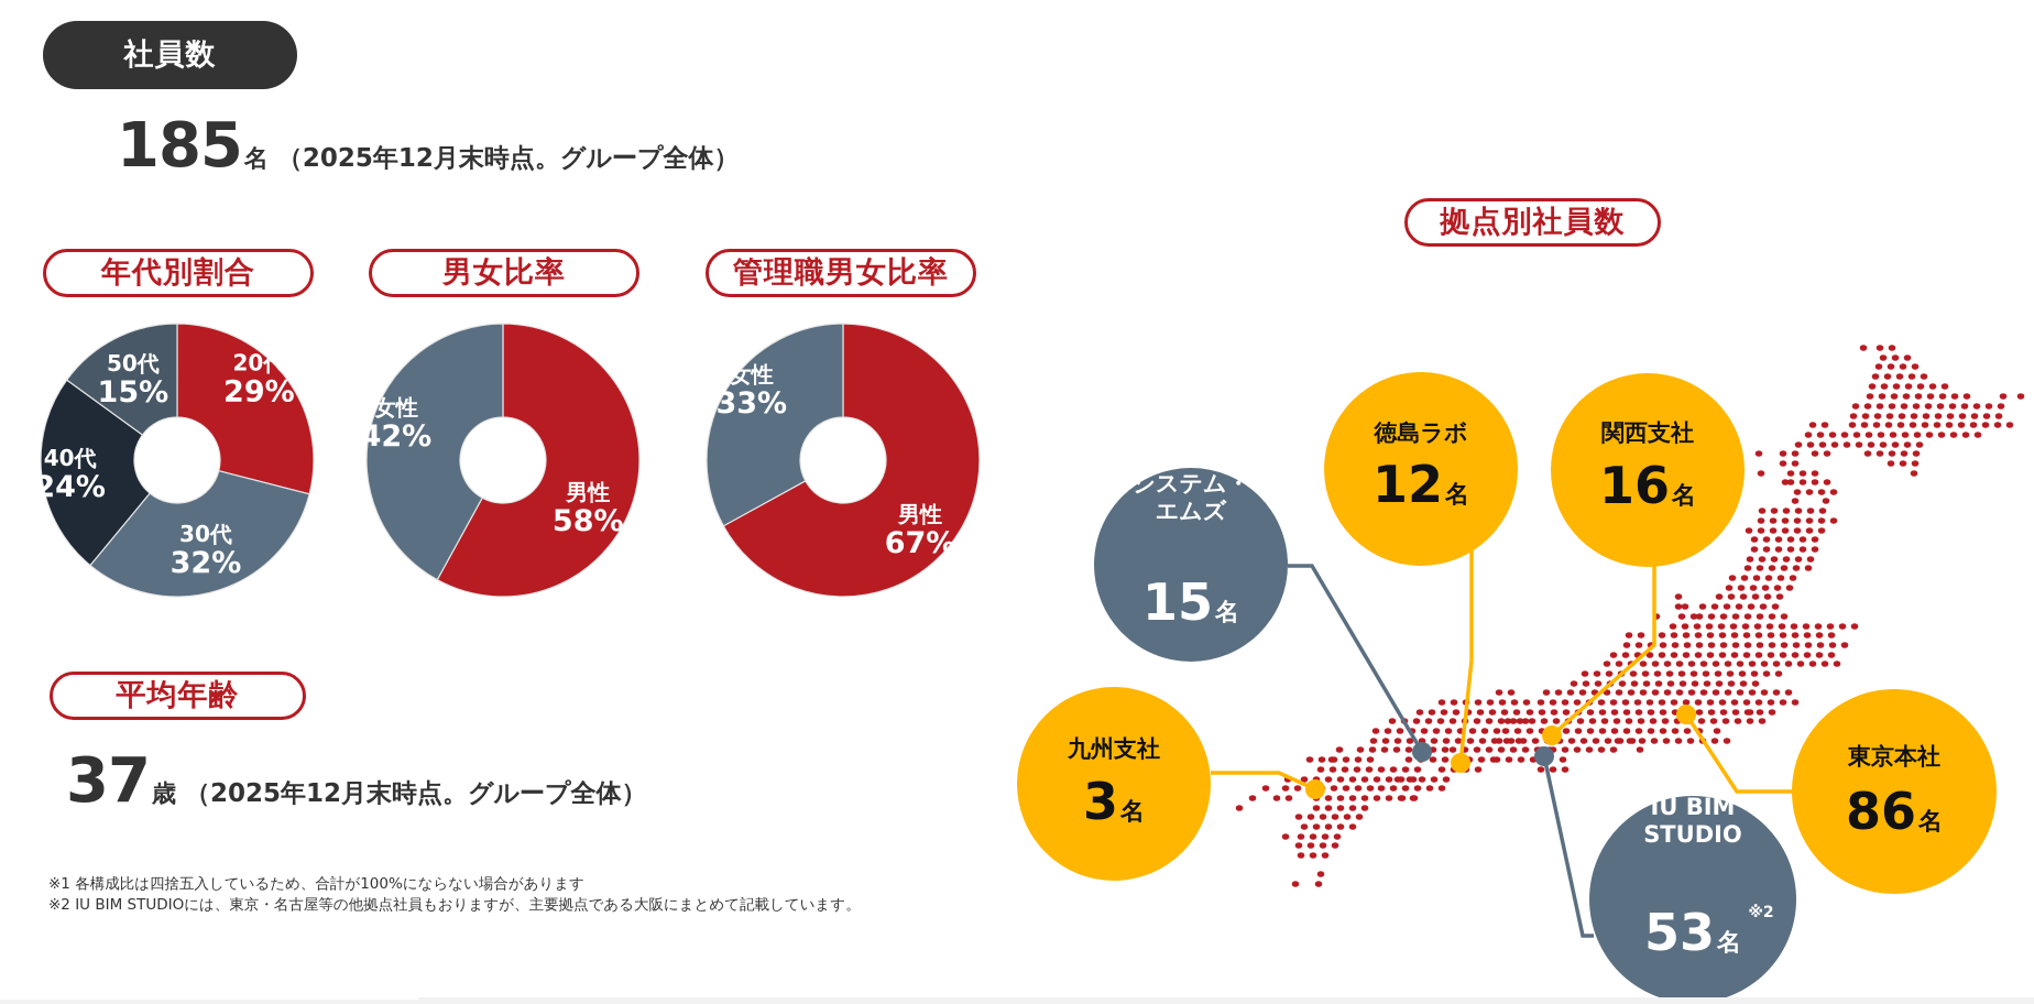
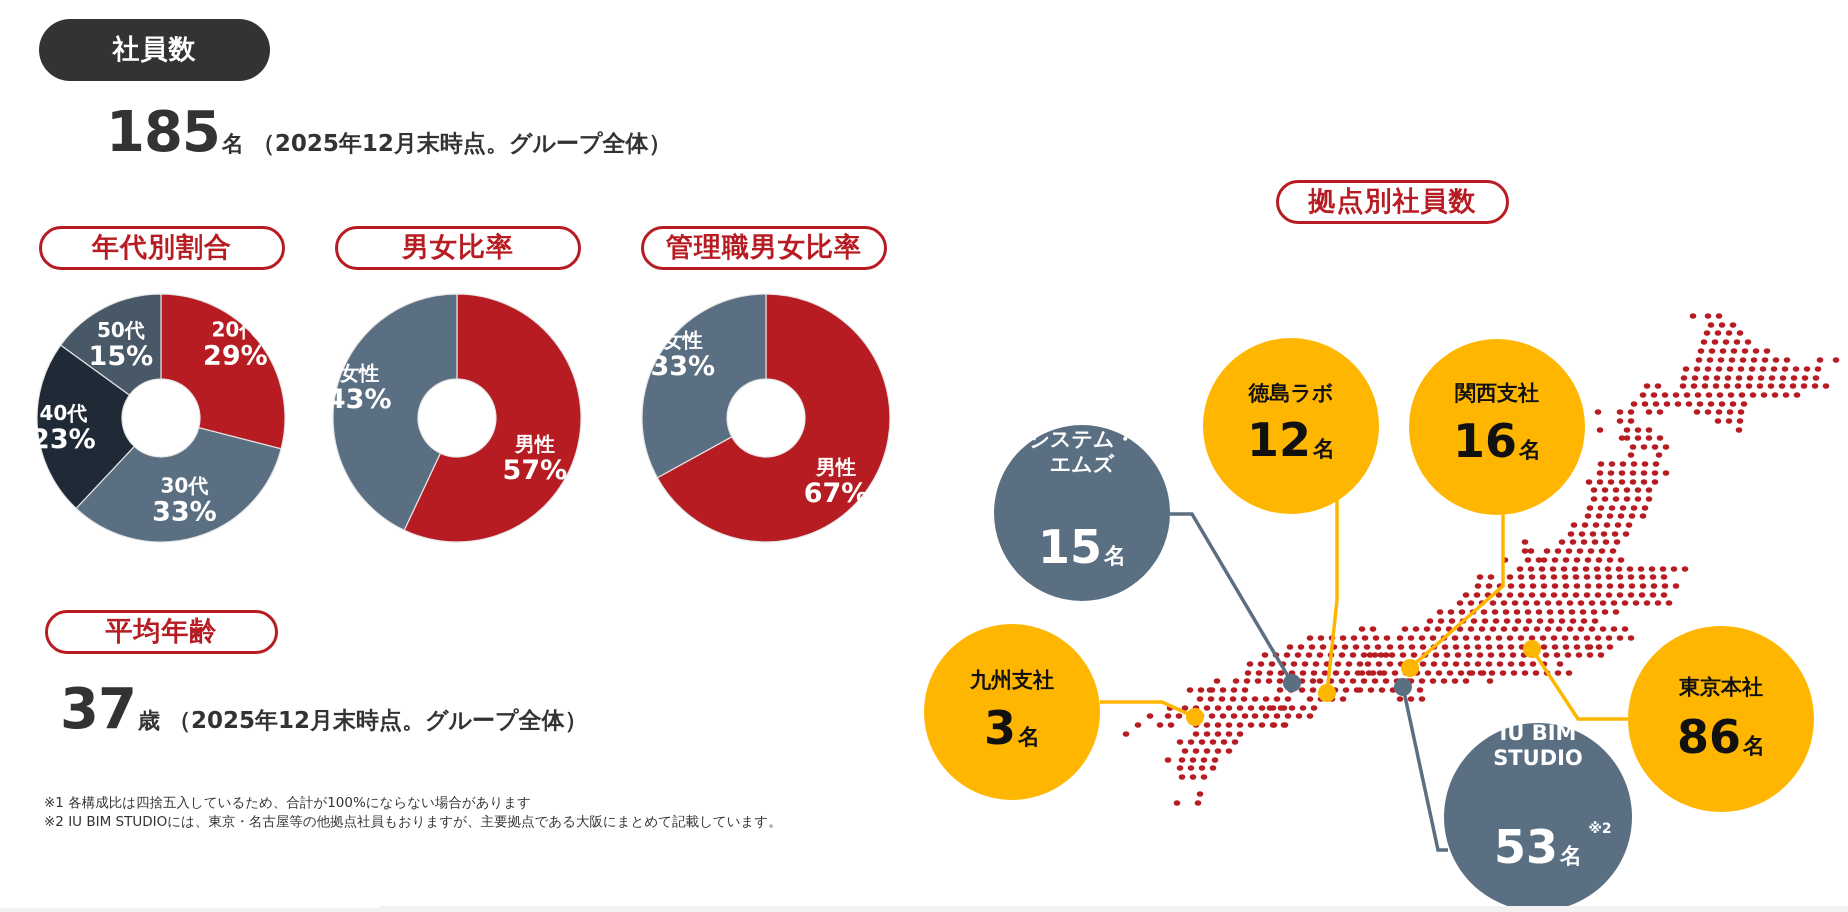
年代別割合/30代: 32% -> 33%
年代別割合/40代: 24% -> 23%
男女比率/男性: 58% -> 57%
男女比率/女性: 42% -> 43%
